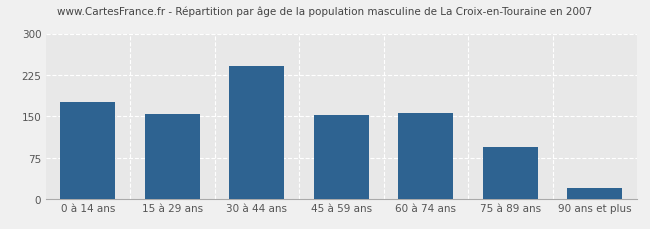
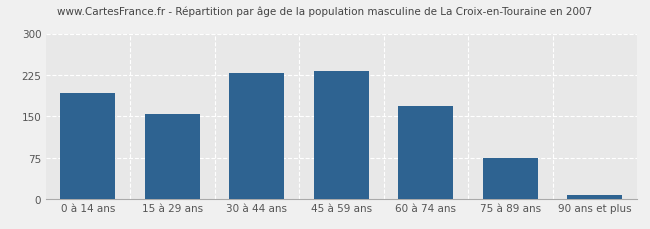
0 à 14 ans: 176 -> 193
30 à 44 ans: 242 -> 228
45 à 59 ans: 152 -> 232
60 à 74 ans: 156 -> 168
75 à 89 ans: 94 -> 74
90 ans et plus: 20 -> 7
